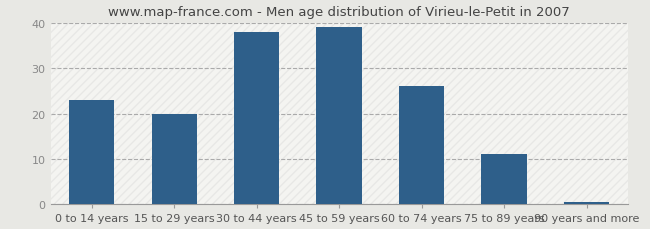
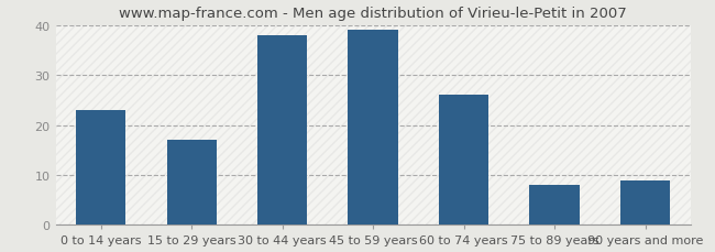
15 to 29 years: 20.0 -> 17.0
75 to 89 years: 11.0 -> 8.0
90 years and more: 0.5 -> 9.0
